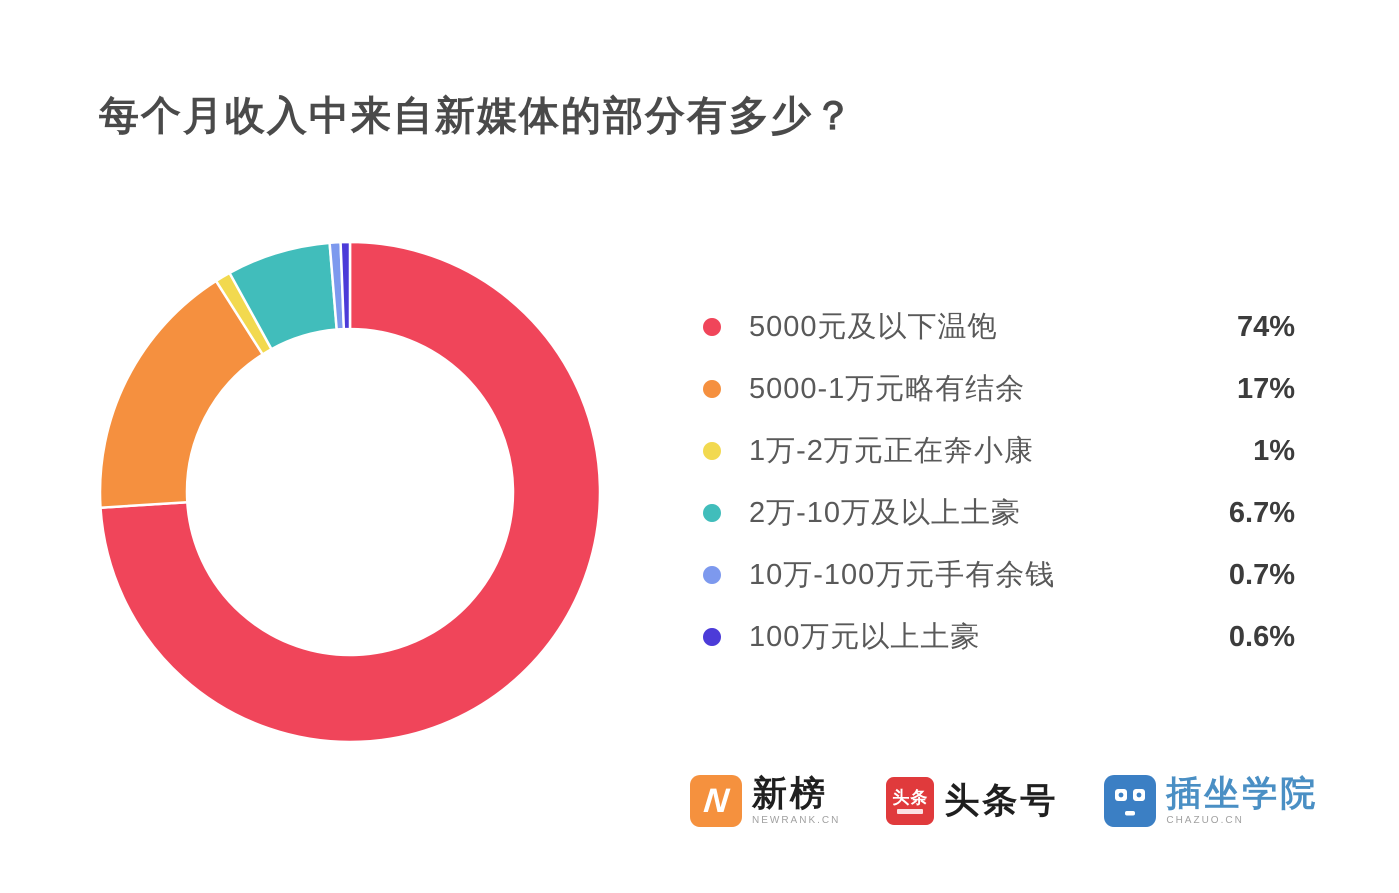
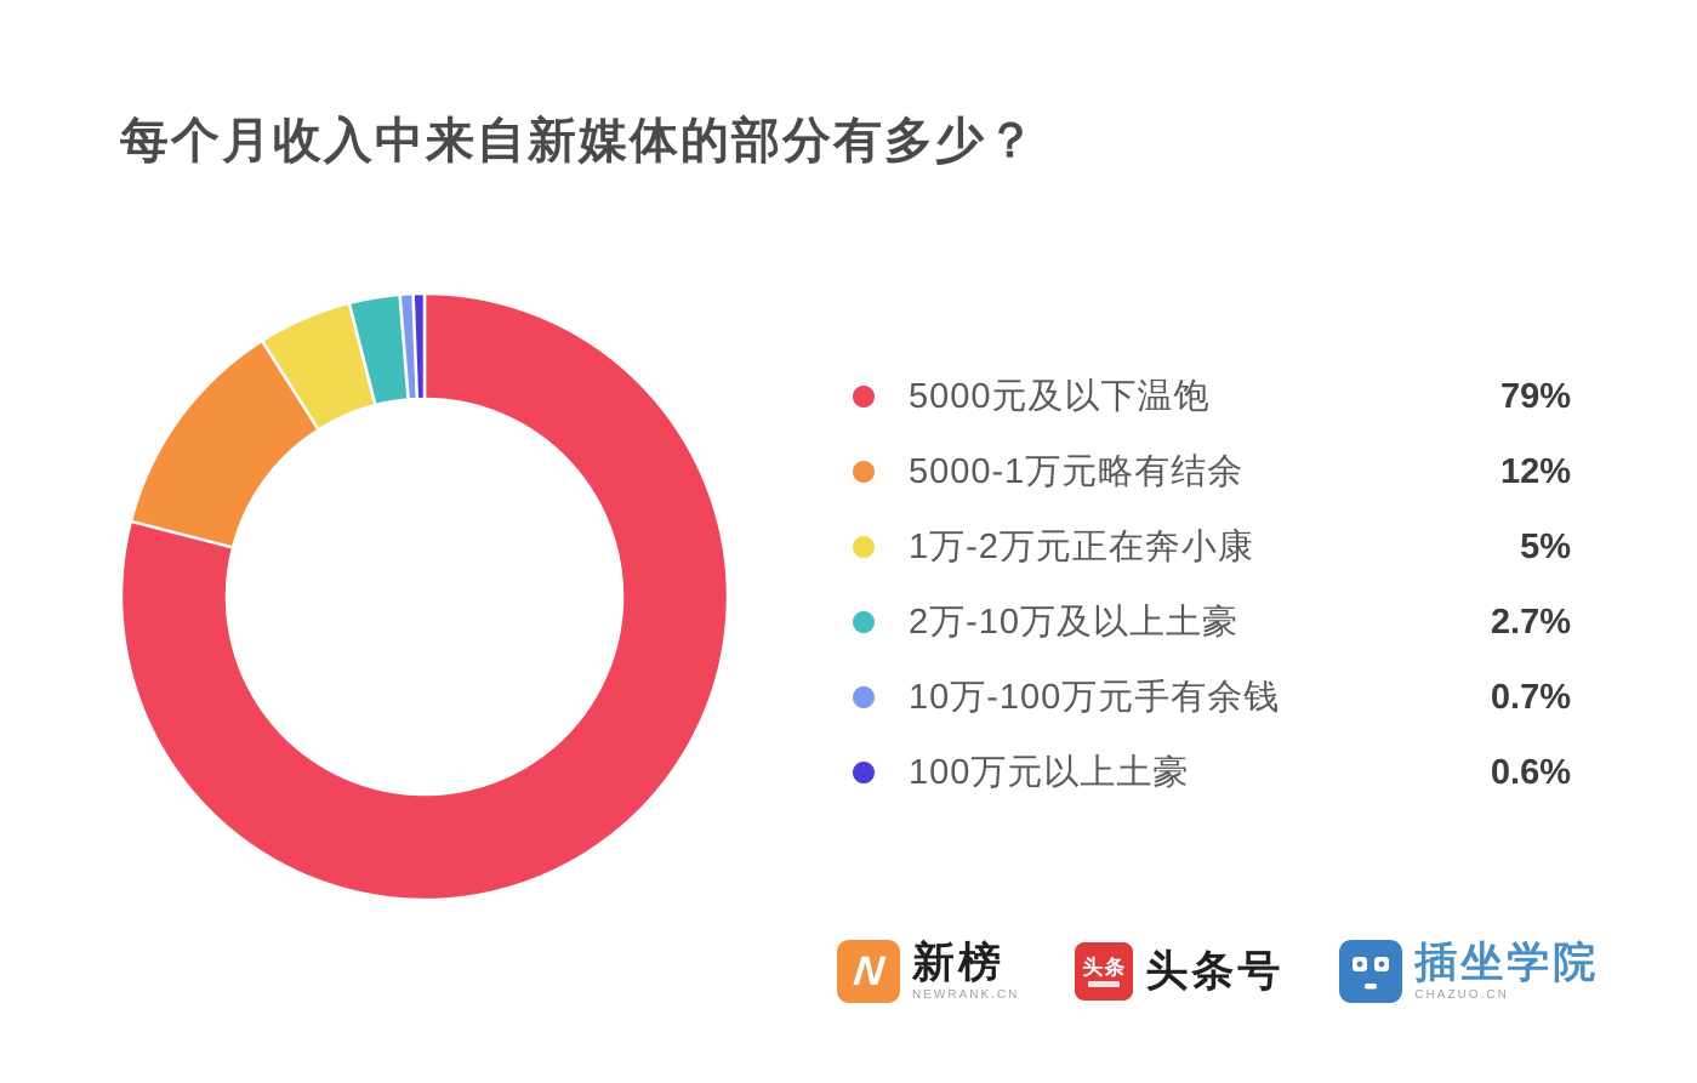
5000元及以下温饱: 74% -> 79%
5000-1万元略有结余: 17% -> 12%
1万-2万元正在奔小康: 1% -> 5%
2万-10万及以上土豪: 6.7% -> 2.7%
